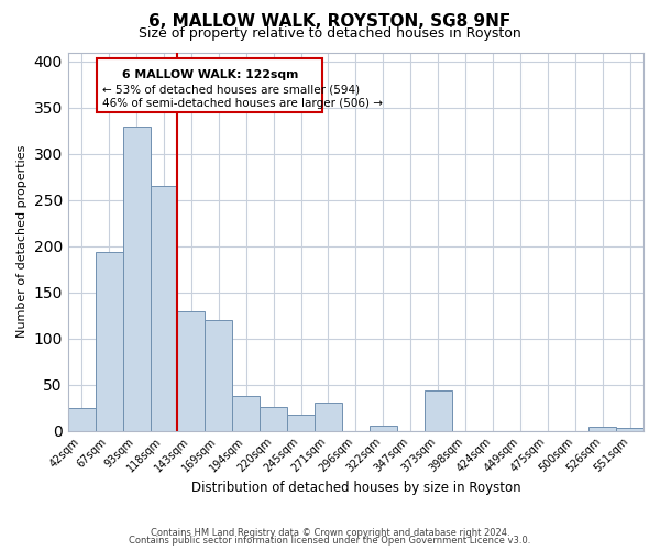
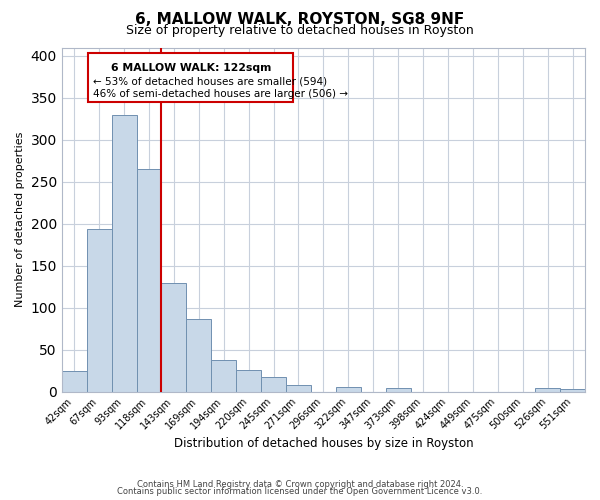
169sqm: 120 -> 87
271sqm: 30 -> 8
373sqm: 44 -> 4
